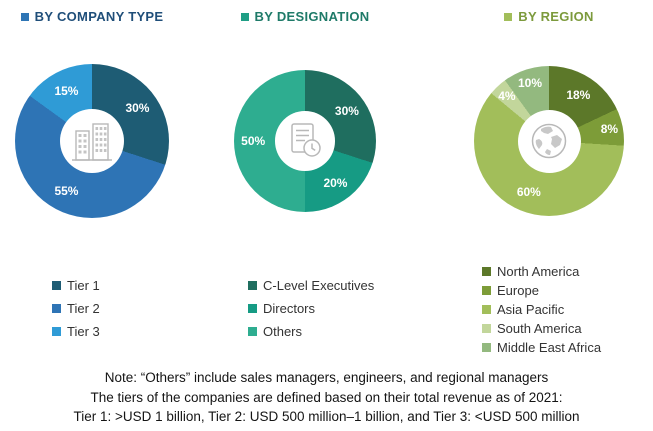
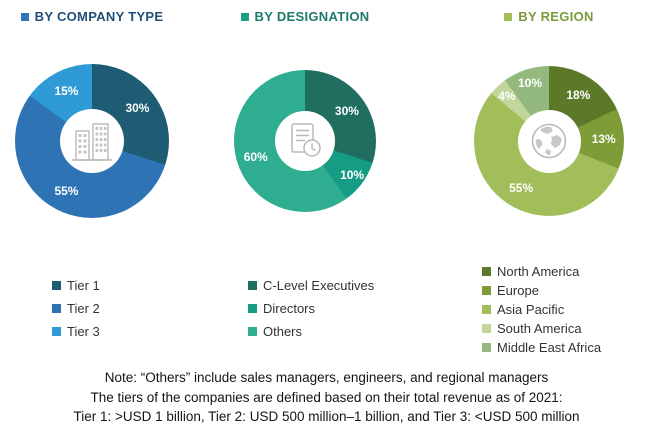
BY DESIGNATION/Directors: 20% -> 10%
BY DESIGNATION/Others: 50% -> 60%
BY REGION/Europe: 8% -> 13%
BY REGION/Asia Pacific: 60% -> 55%
